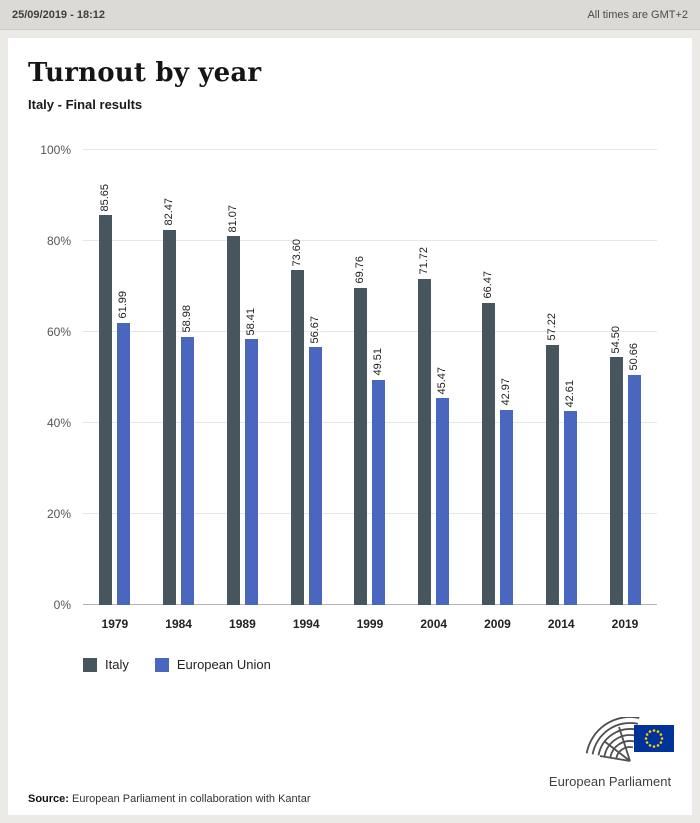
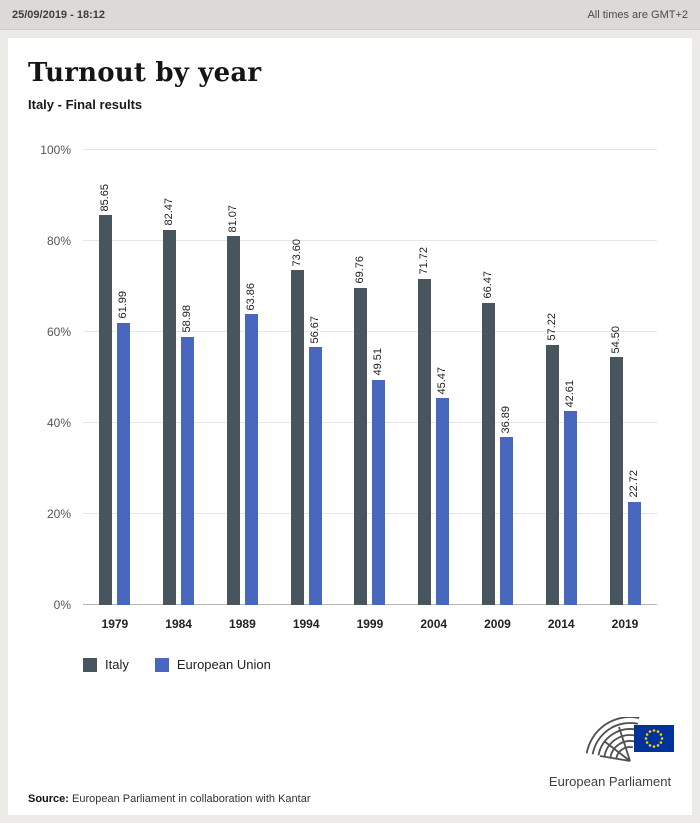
European Union/1989: 58.41 -> 63.86
European Union/2009: 42.97 -> 36.89
European Union/2019: 50.66 -> 22.72
